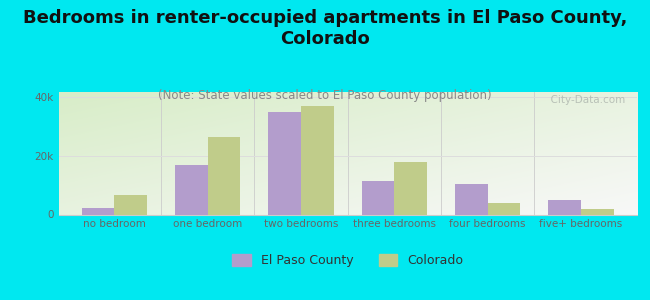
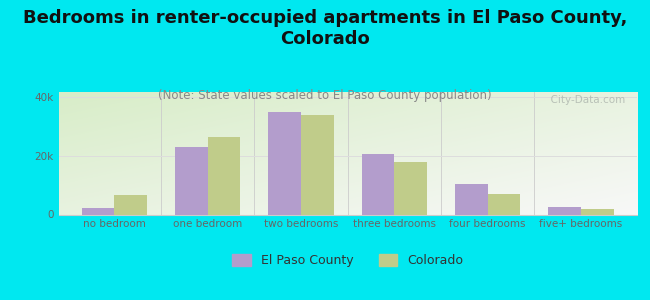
El Paso County/one bedroom: 17.0k -> 23.0k
Colorado/two bedrooms: 37.0k -> 34.0k
El Paso County/three bedrooms: 11.5k -> 20.5k
Colorado/four bedrooms: 4.0k -> 7.0k
El Paso County/five+ bedrooms: 5.0k -> 2.5k
